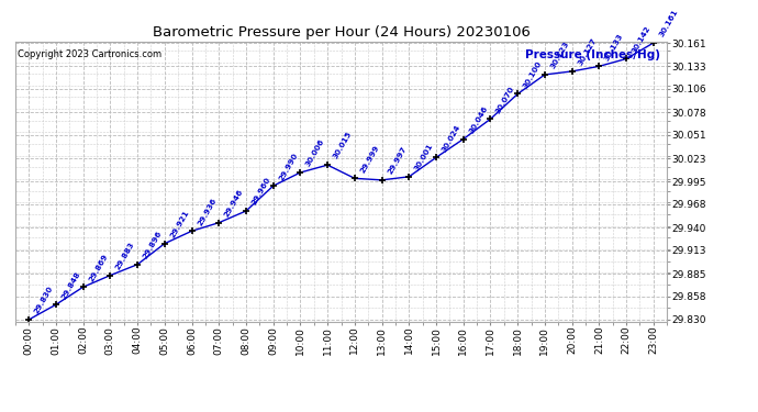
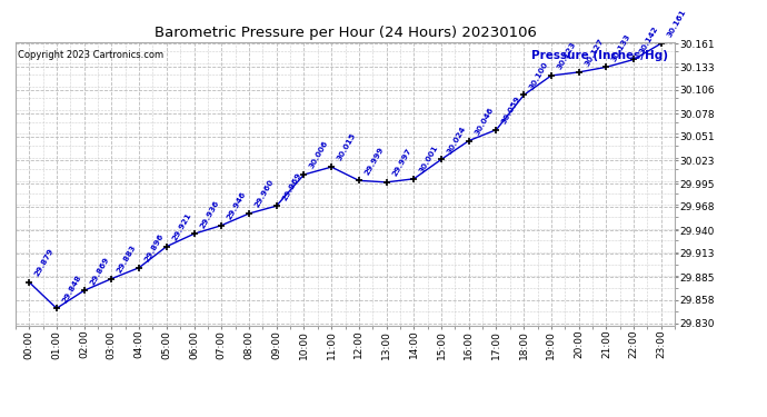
00:00: 29.830 -> 29.879
09:00: 29.990 -> 29.969
17:00: 30.070 -> 30.059
